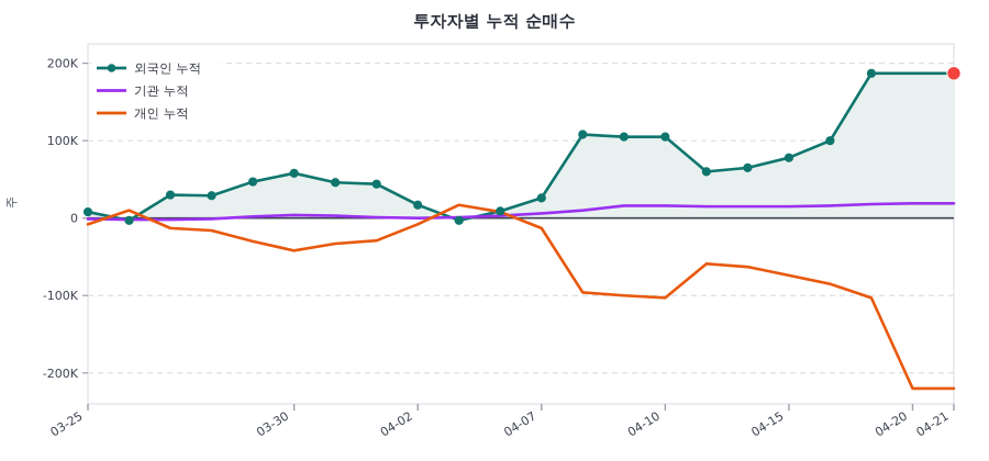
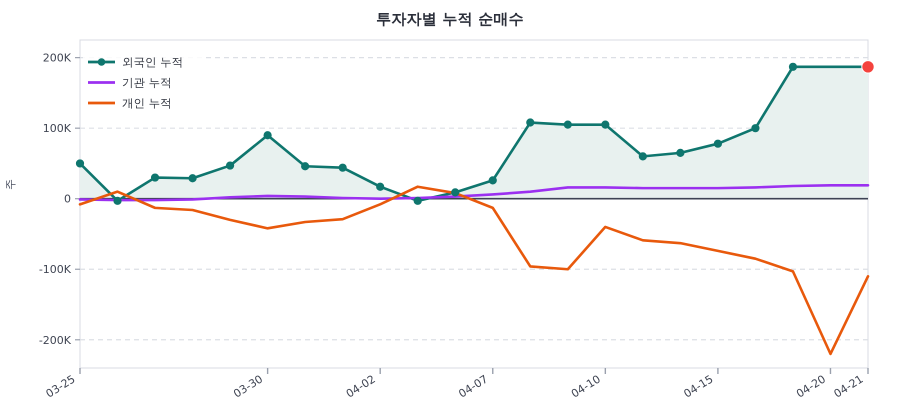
외국인 누적/03-25: 10K -> 50K
외국인 누적/03-30: 60K -> 90K
개인 누적/04-10: -100K -> -40K
개인 누적/04-21: -220K -> -110K
